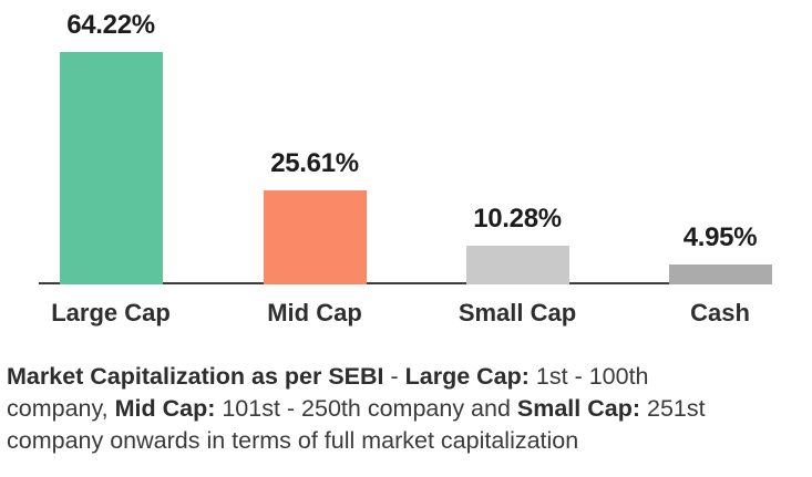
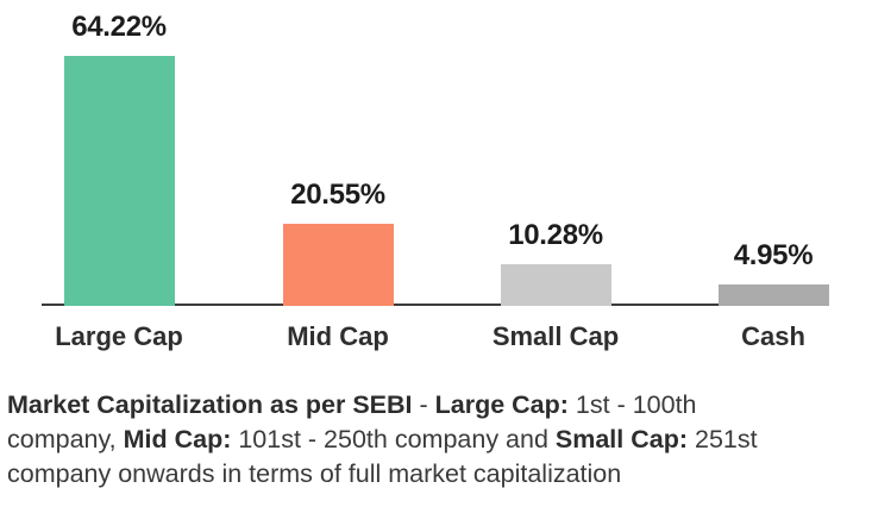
Mid Cap: 25.61% -> 20.55%
